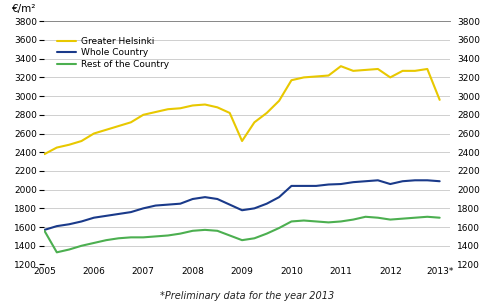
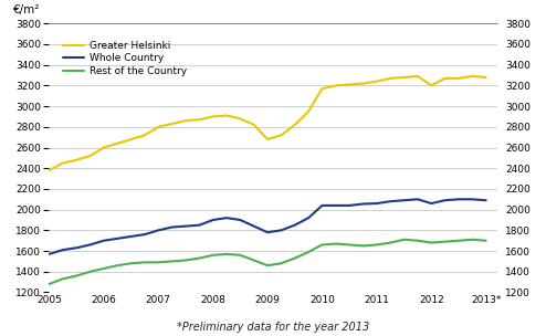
Rest of the Country/2005: 1560 -> 1280
Greater Helsinki/2009: 2520 -> 2680
Greater Helsinki/2011: 3320 -> 3240
Greater Helsinki/2013*: 2960 -> 3280
